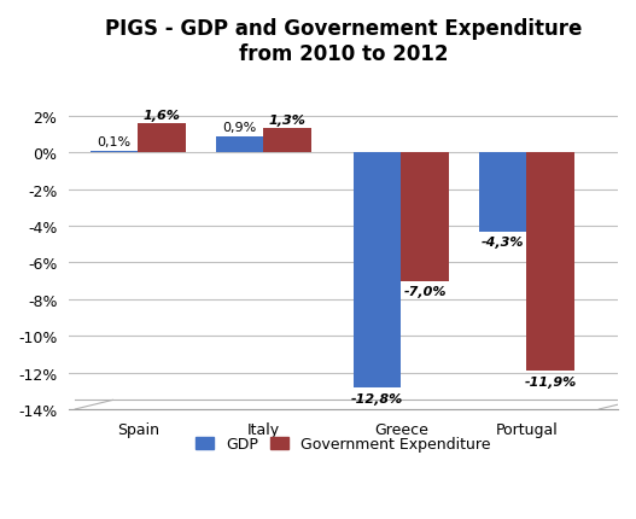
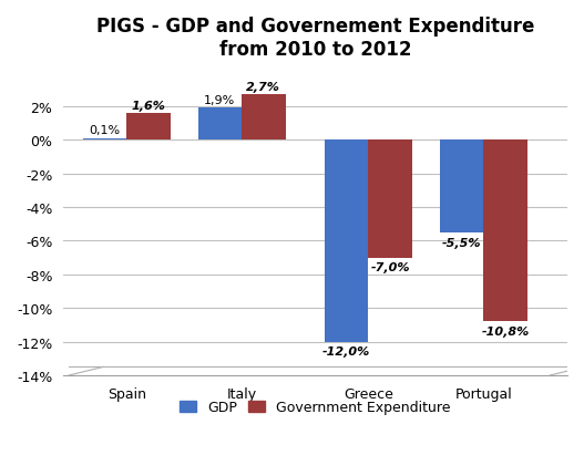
GDP/Italy: 0,9% -> 1,9%
Government Expenditure/Italy: 1,3% -> 2,7%
GDP/Greece: -12,8% -> -12,0%
GDP/Portugal: -4,3% -> -5,5%
Government Expenditure/Portugal: -11,9% -> -10,8%
